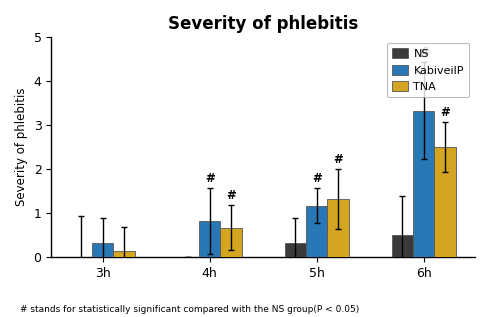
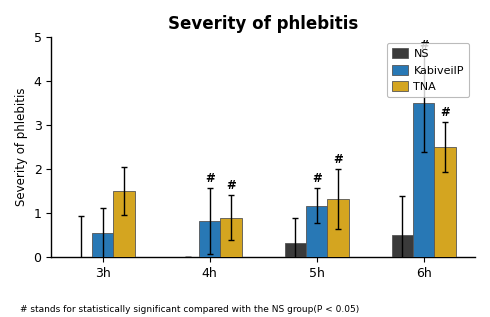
KabiveilP/3h: 0.33 -> 0.55
TNA/3h: 0.13 -> 1.50
TNA/4h: 0.67 -> 0.90
KabiveilP/6h: 3.33 -> 3.50
